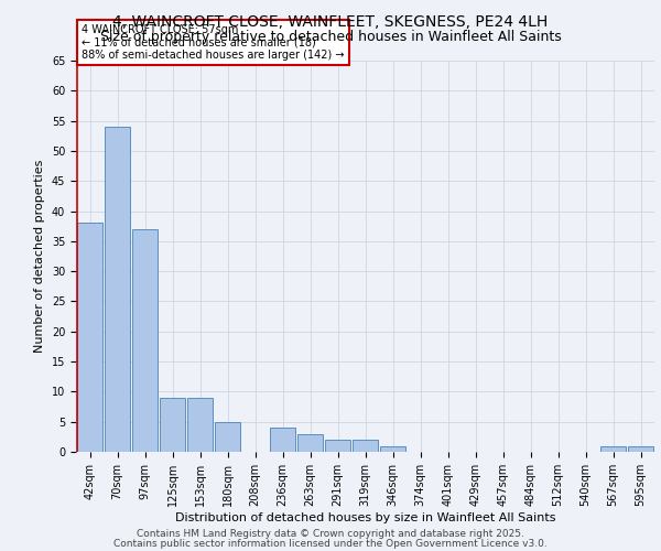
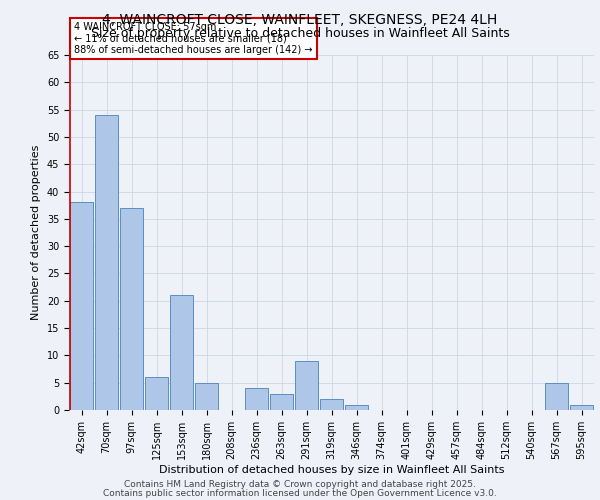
125sqm: 9 -> 6
153sqm: 9 -> 21
291sqm: 2 -> 9
567sqm: 1 -> 5
